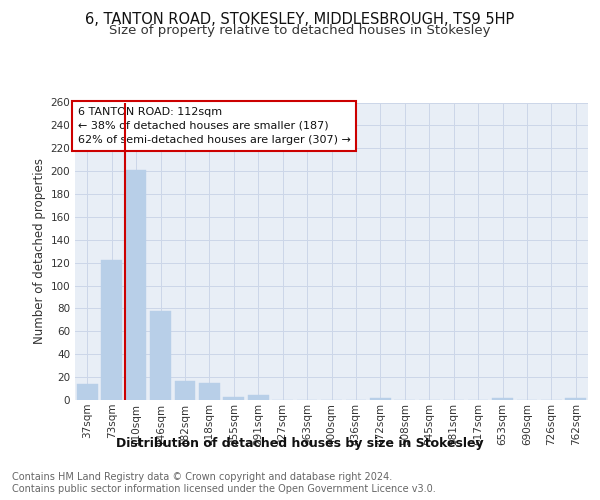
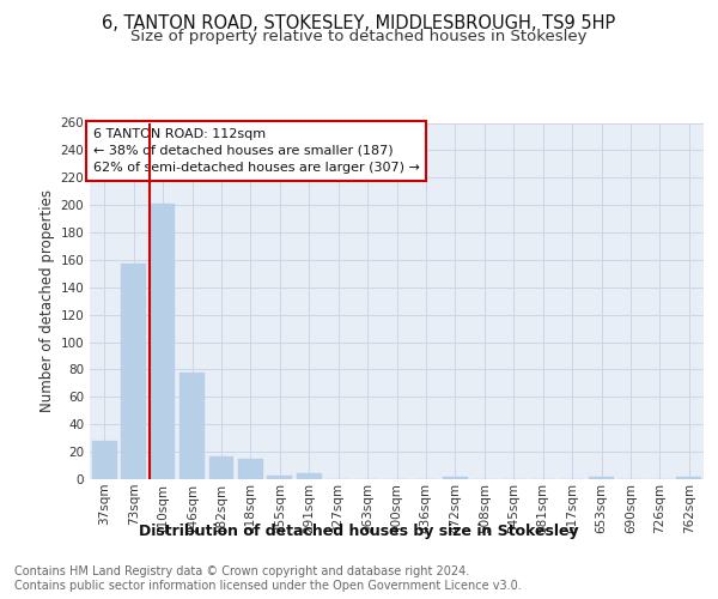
37sqm: 14 -> 28
73sqm: 122 -> 157
